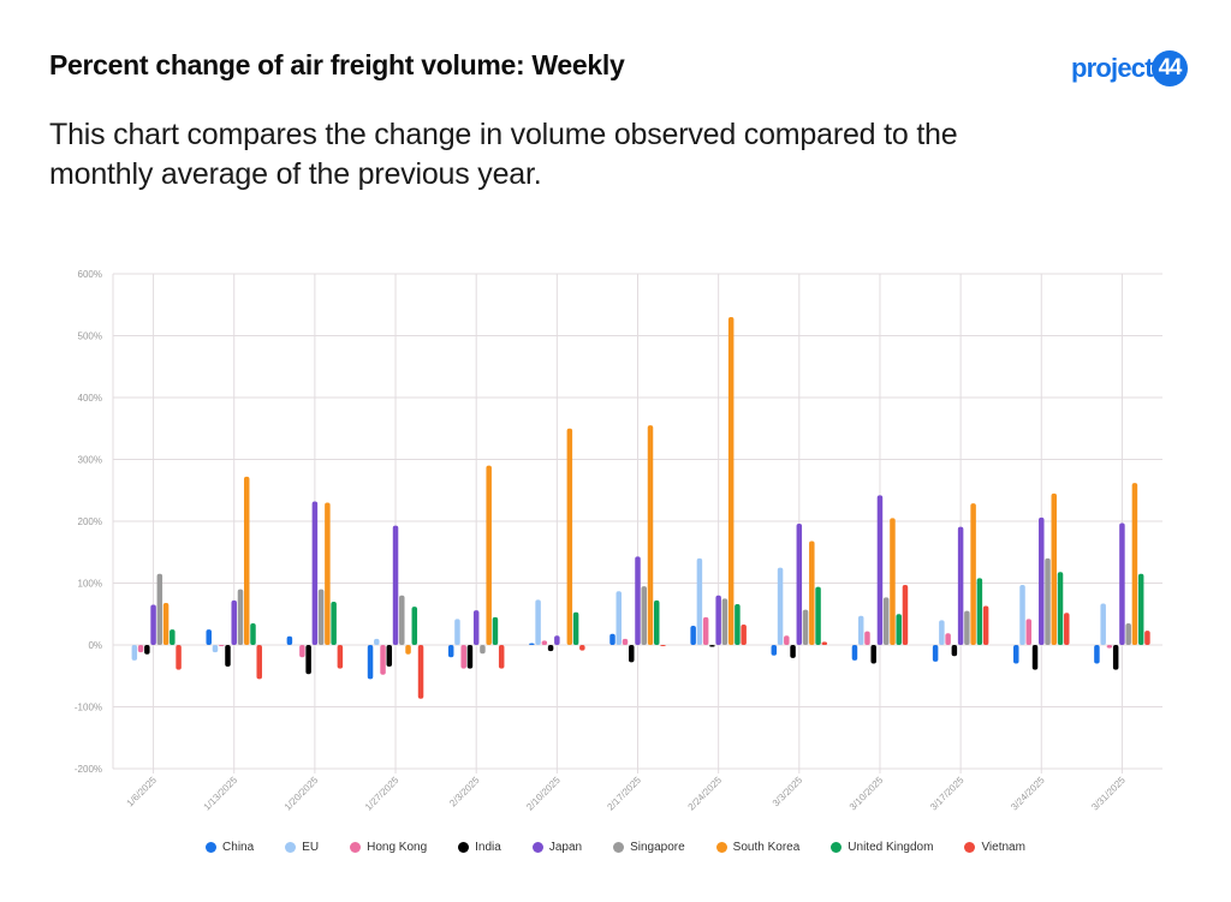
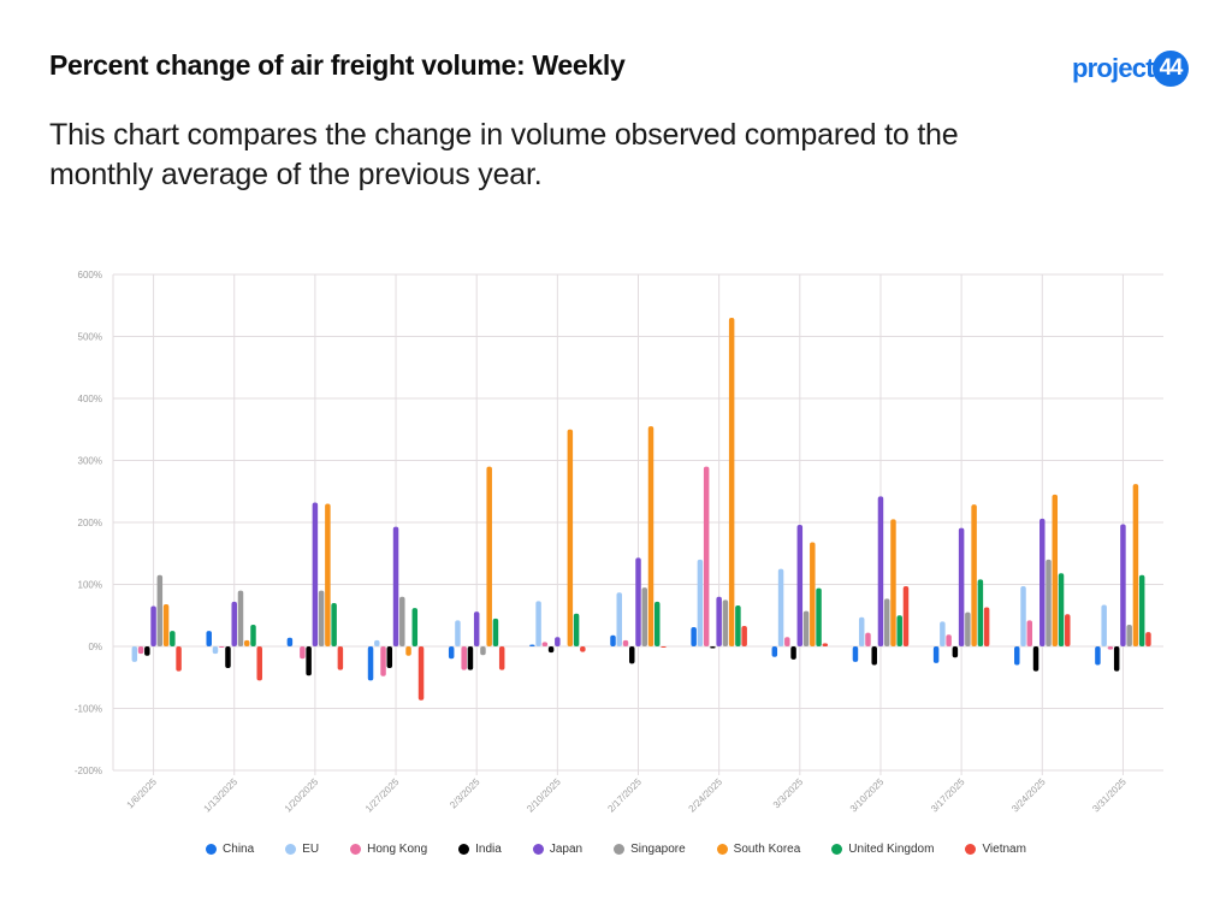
South Korea/1/13/2025: 270% -> 10%
Hong Kong/2/24/2025: 40% -> 290%
